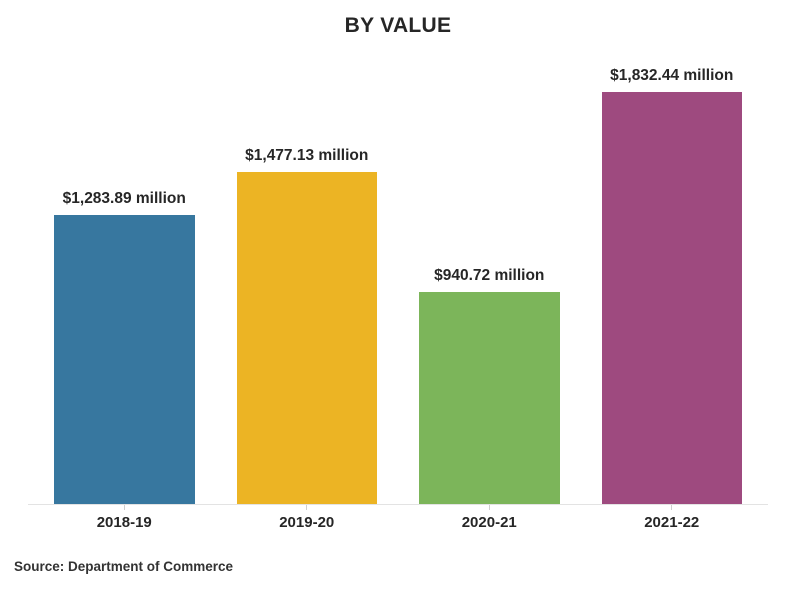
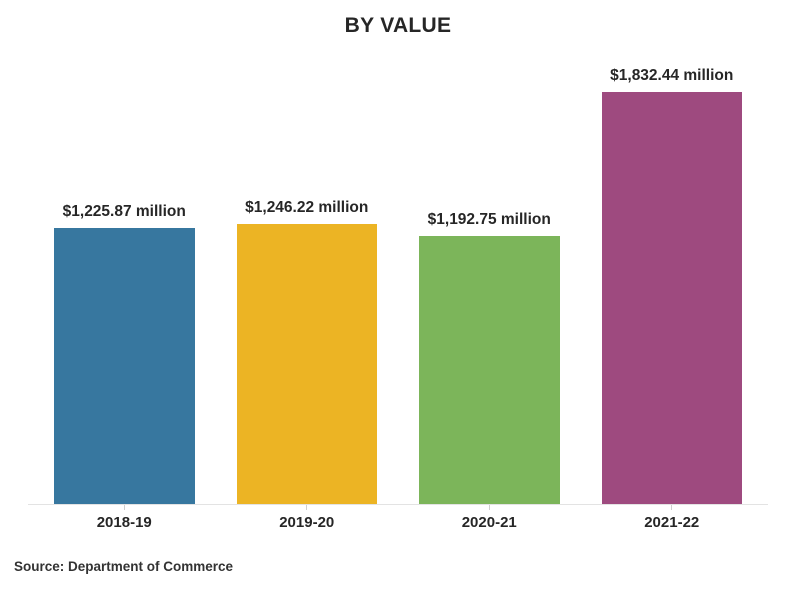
2018-19: $1,283.89 -> $1,225.87
2019-20: $1,477.13 -> $1,246.22
2020-21: $940.72 -> $1,192.75
